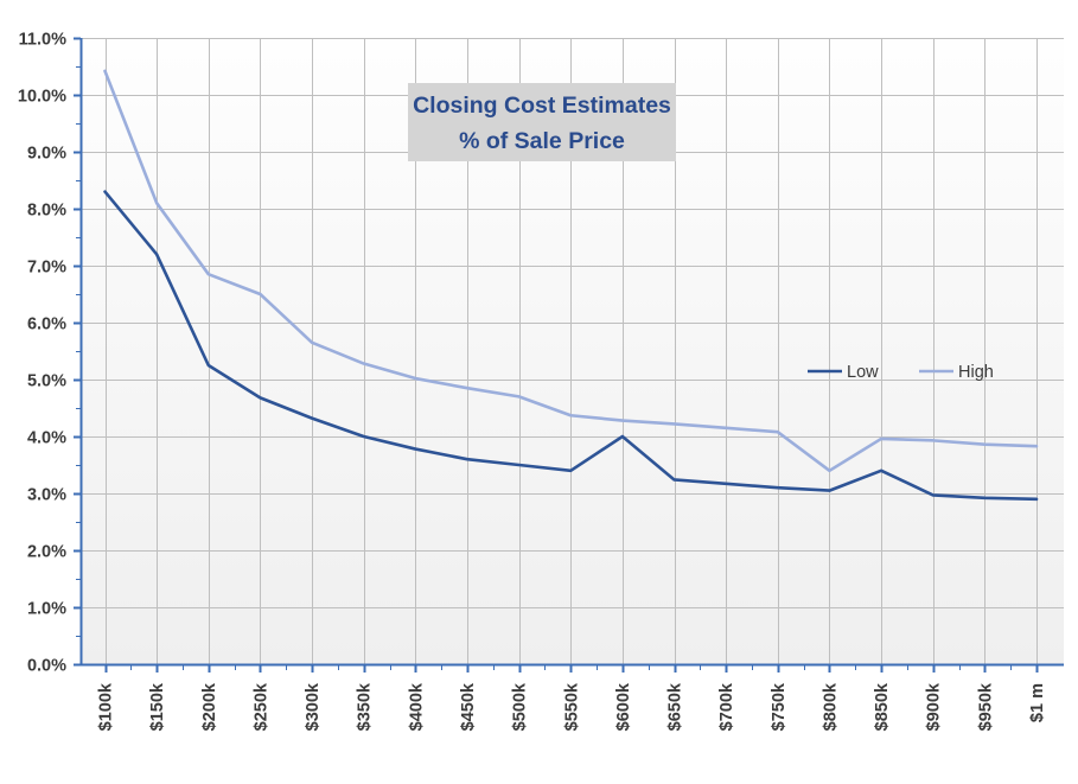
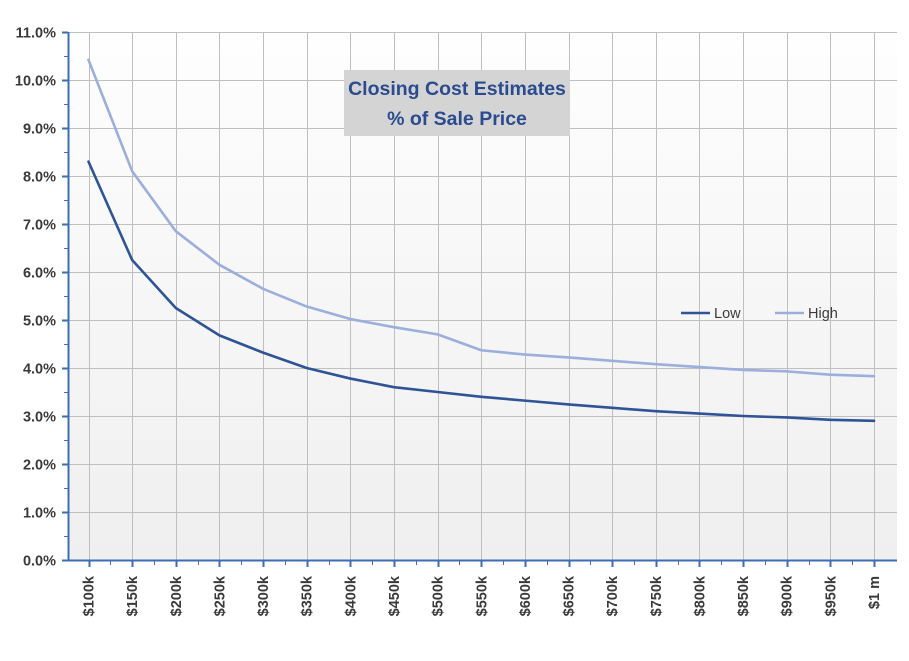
Low/$150k: 7.2% -> 6.2%
High/$250k: 6.5% -> 6.2%
Low/$600k: 4.0% -> 3.3%
High/$800k: 3.4% -> 4.0%
Low/$850k: 3.4% -> 3.0%
